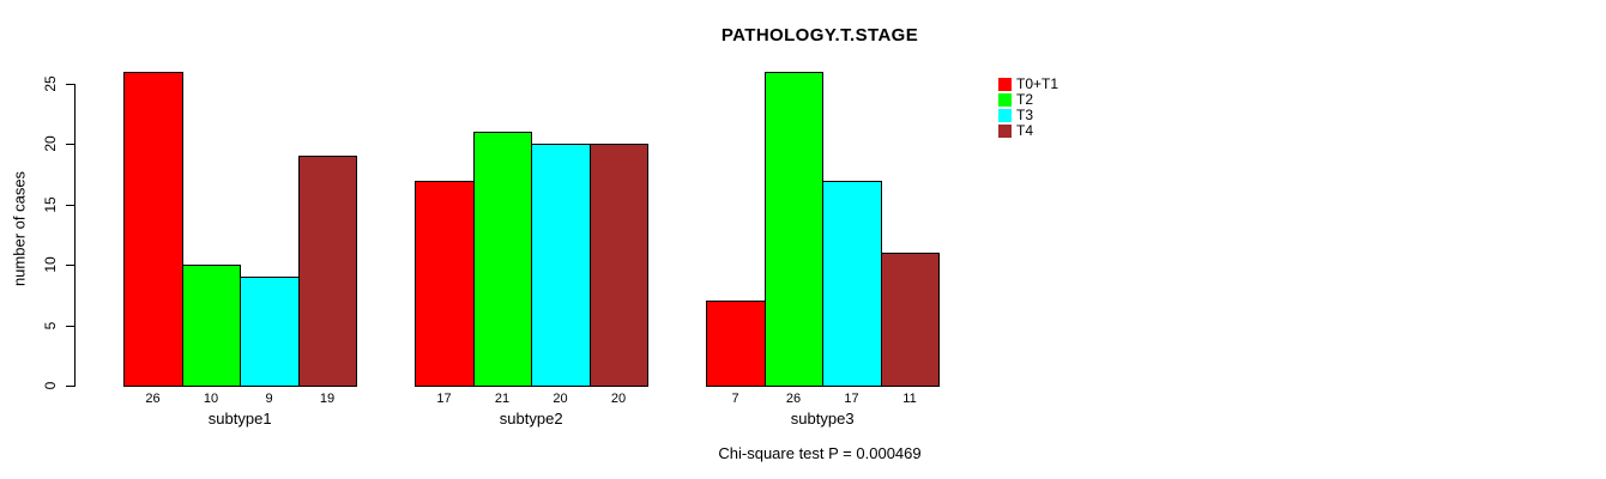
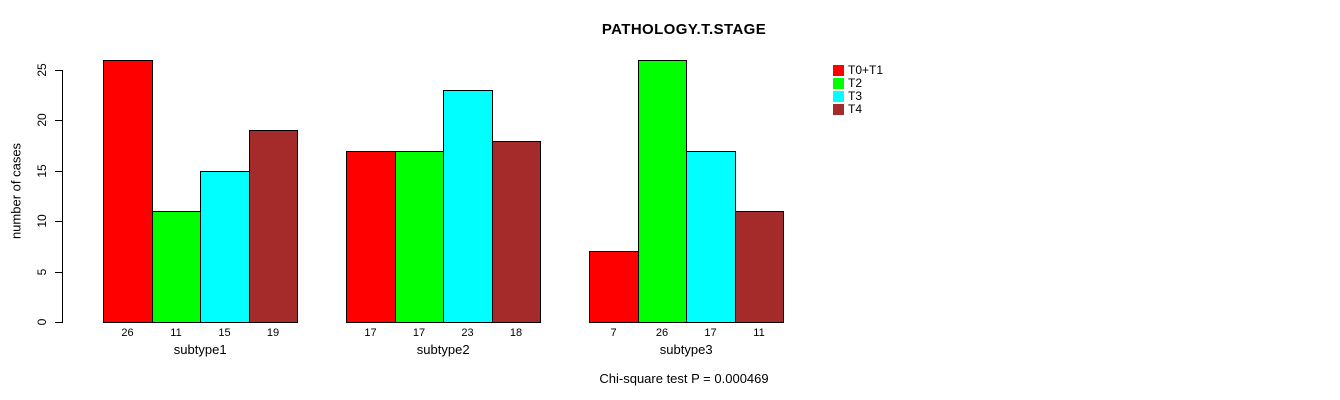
T2/subtype1: 10 -> 11
T3/subtype1: 9 -> 15
T2/subtype2: 21 -> 17
T3/subtype2: 20 -> 23
T4/subtype2: 20 -> 18
